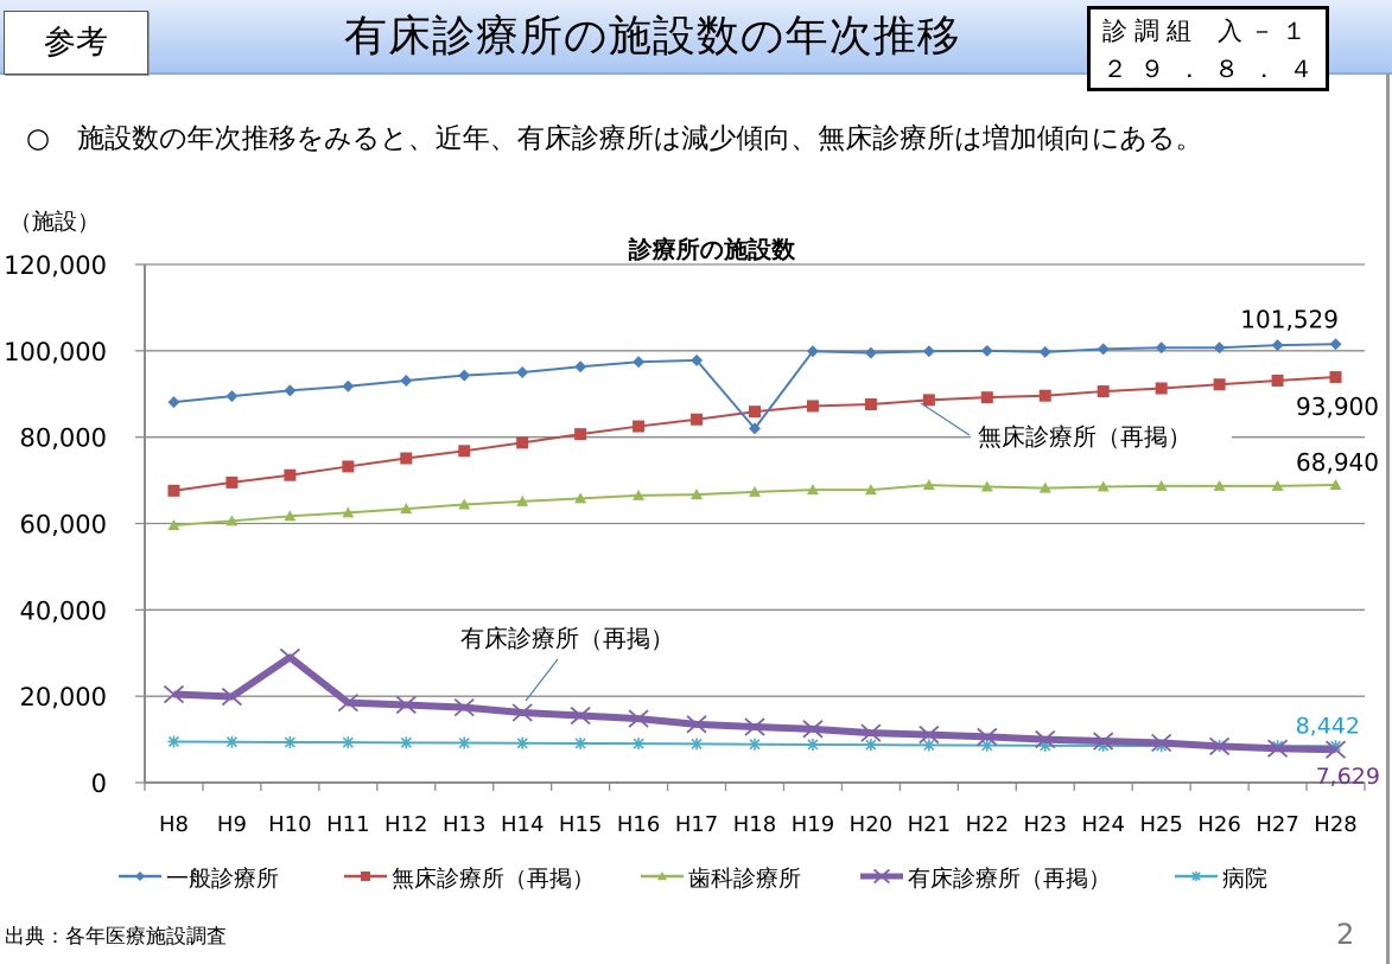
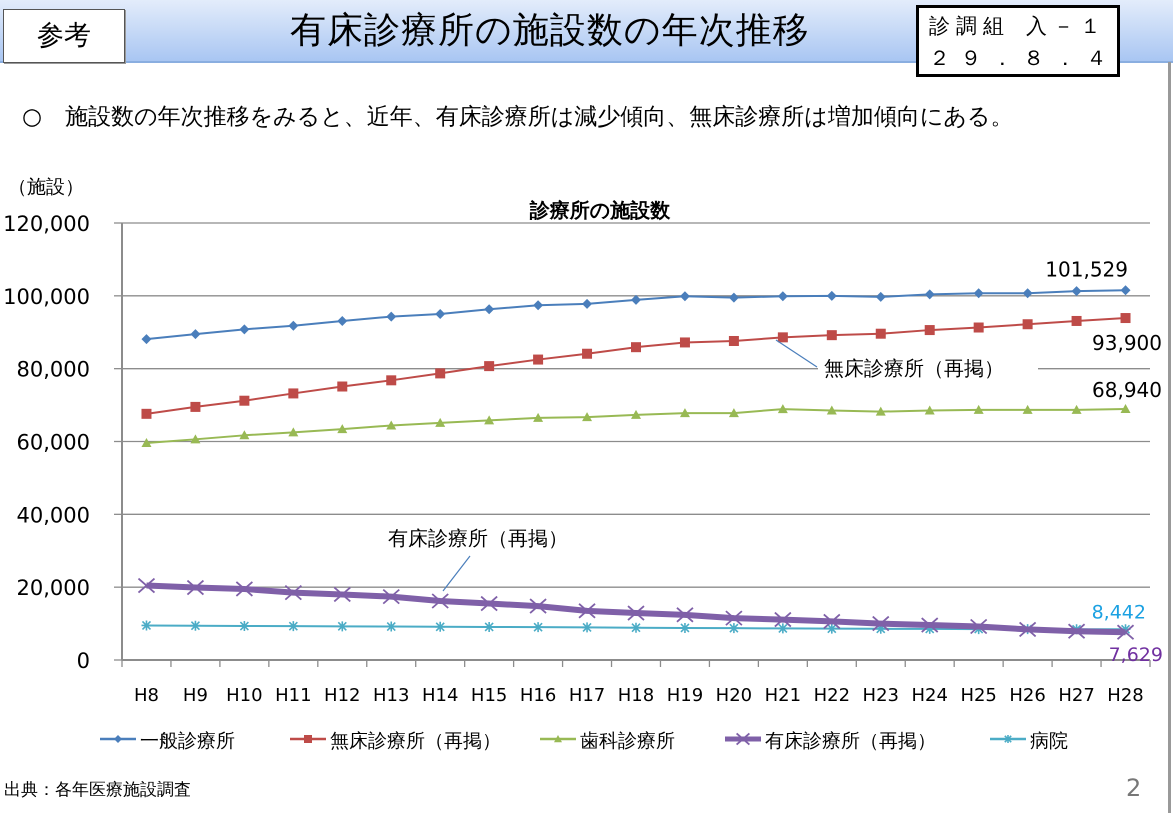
有床診療所（再掲）/H10: 29000 -> 20000
一般診療所/H18: 82000 -> 99000
